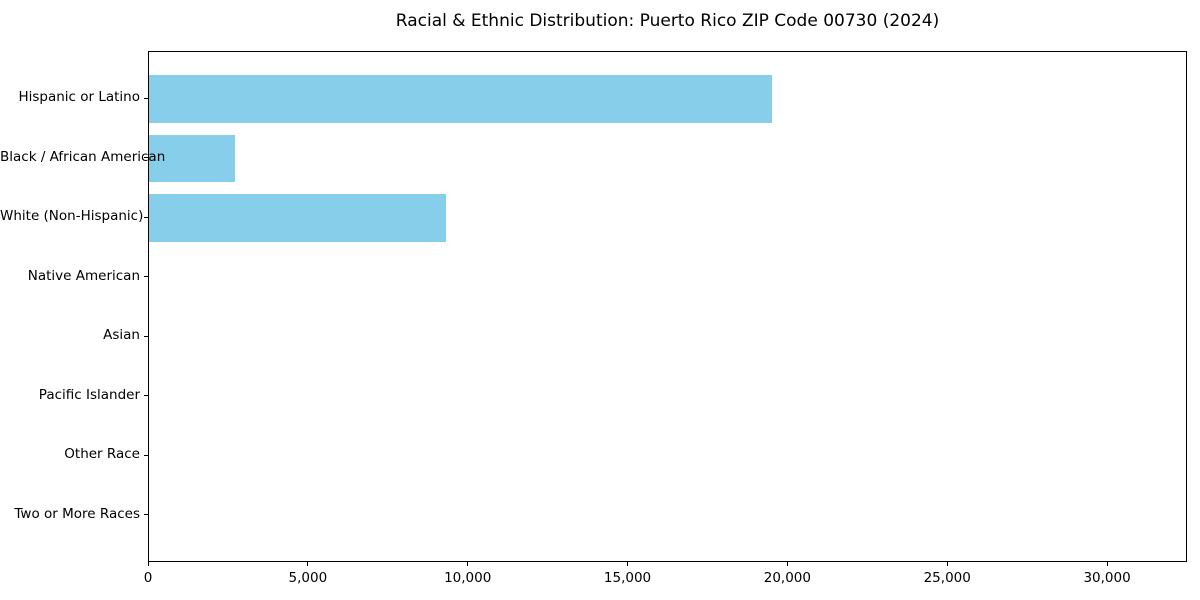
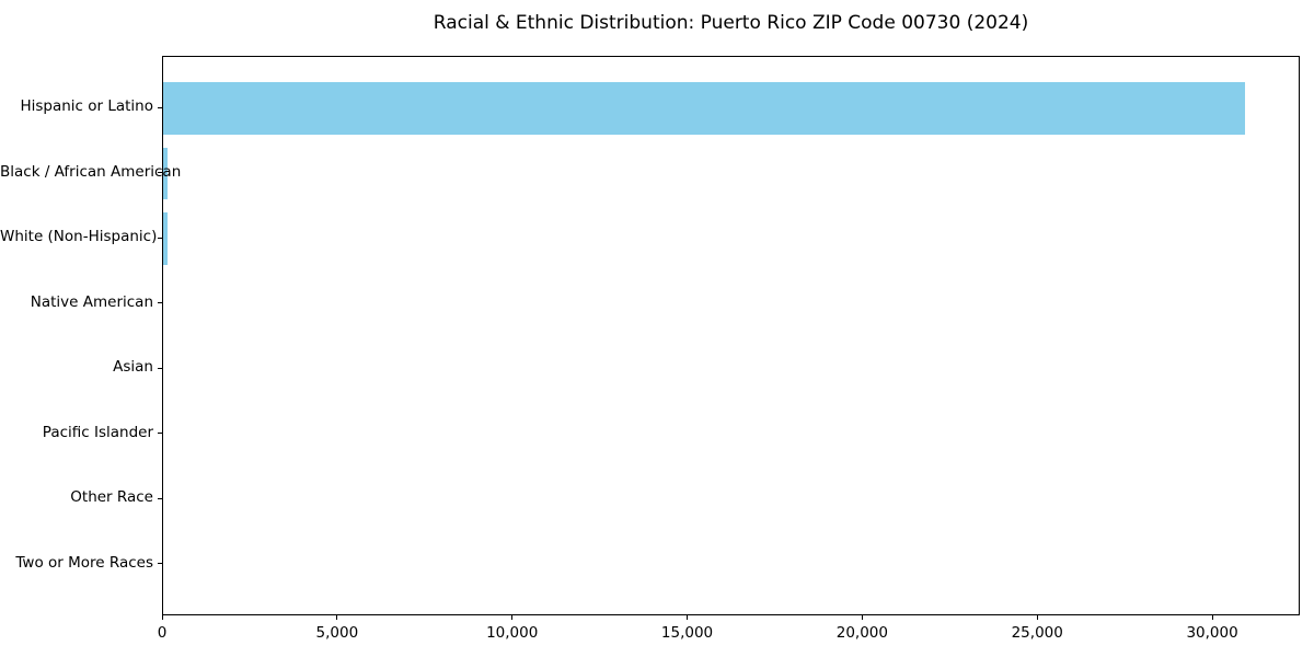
Hispanic or Latino: 19500 -> 30900
Black / African American: 2700 -> 100
White (Non-Hispanic): 9300 -> 100
